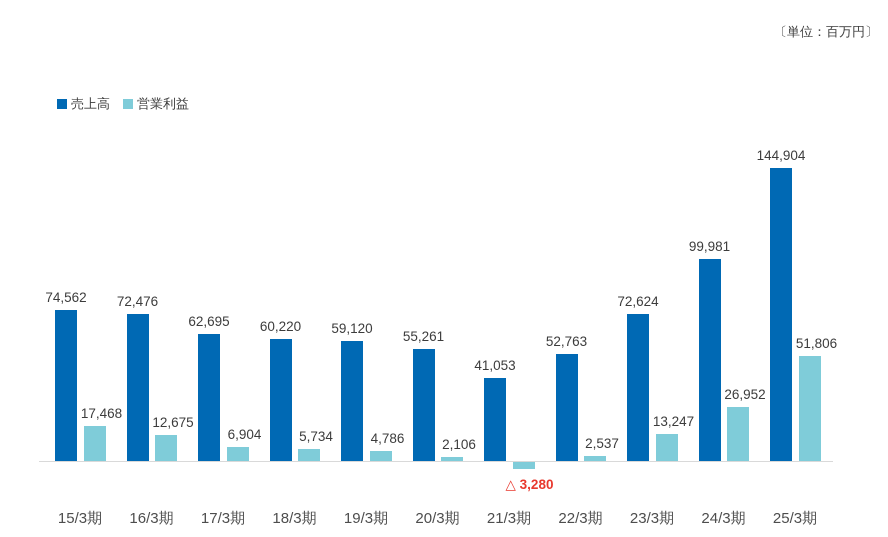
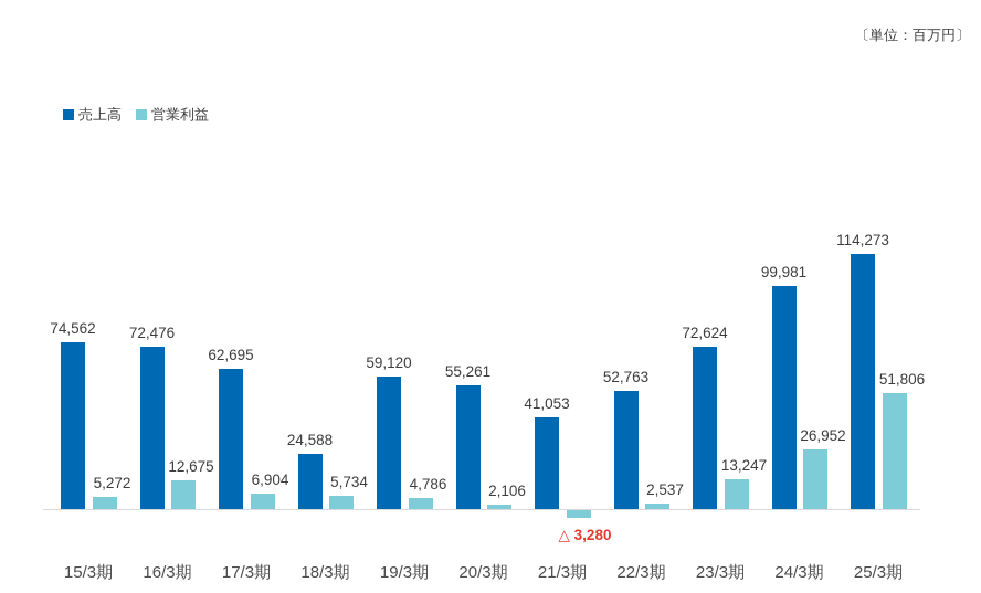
営業利益/15/3期: 17,468 -> 5,272
売上高/18/3期: 60,220 -> 24,588
売上高/25/3期: 144,904 -> 114,273
